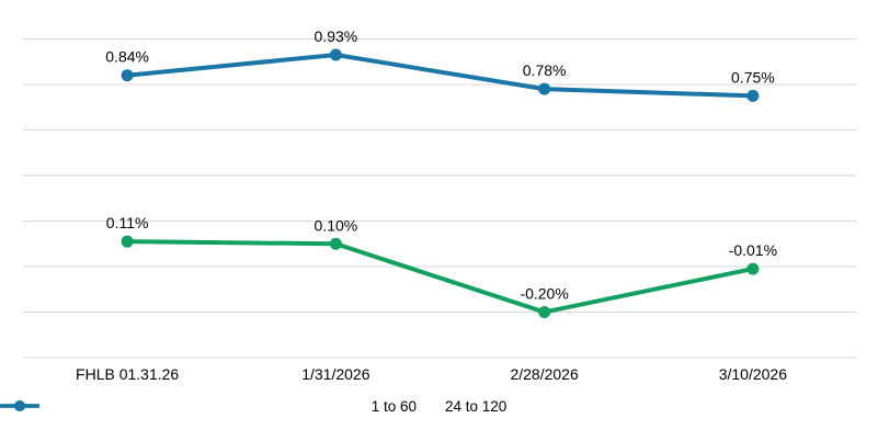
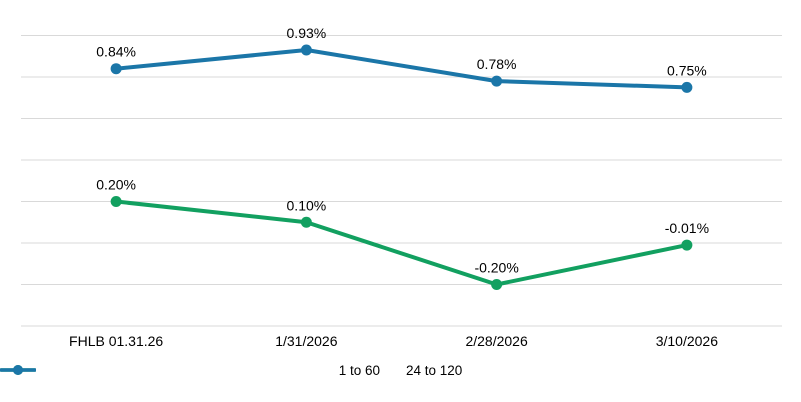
1 to 60/FHLB 01.31.26: 0.11% -> 0.20%
